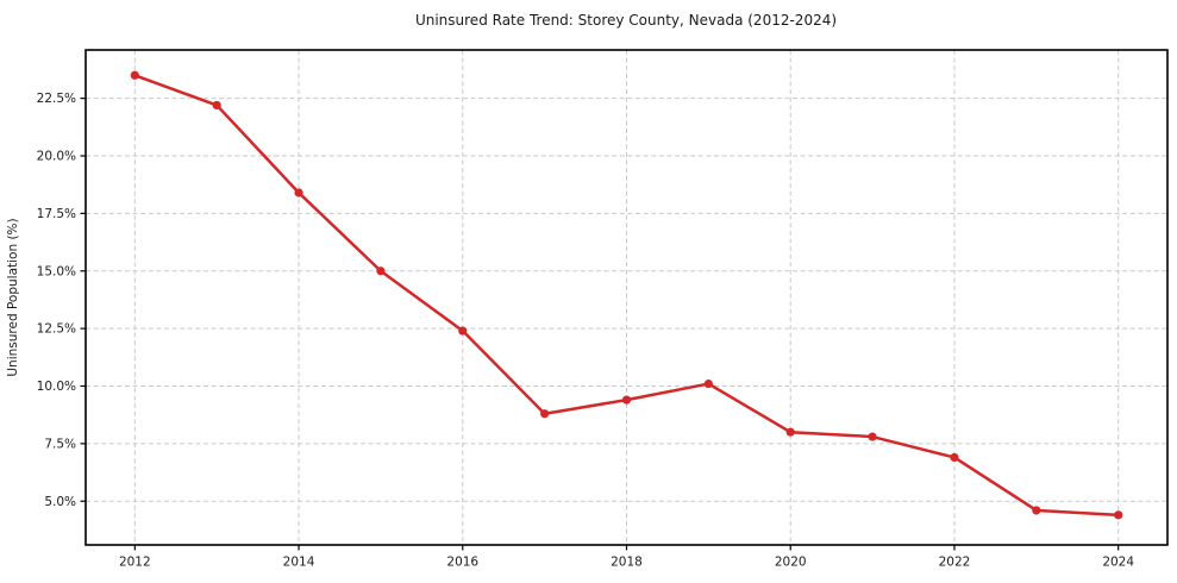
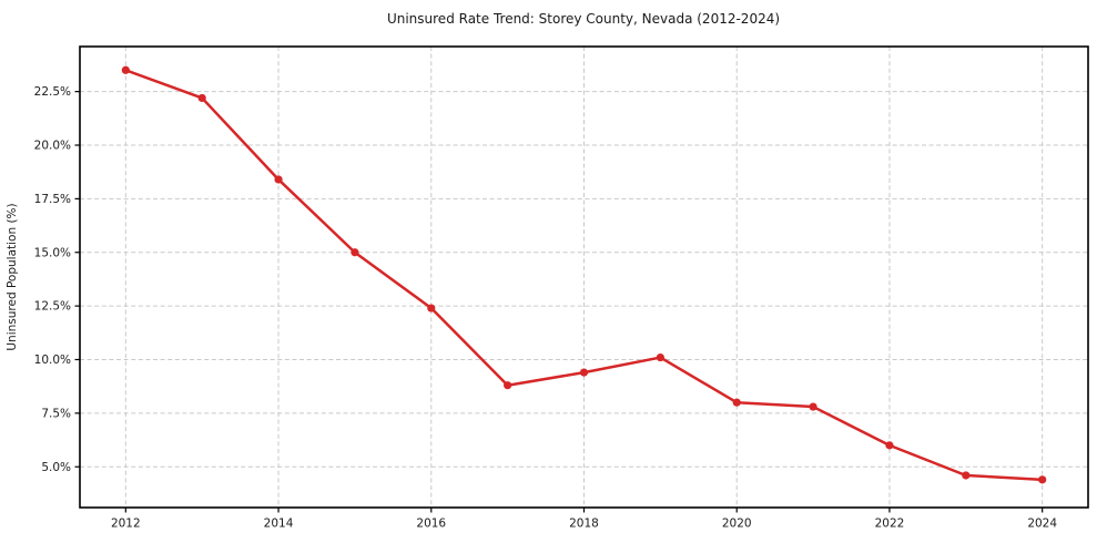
2022: 6.9% -> 6.0%
